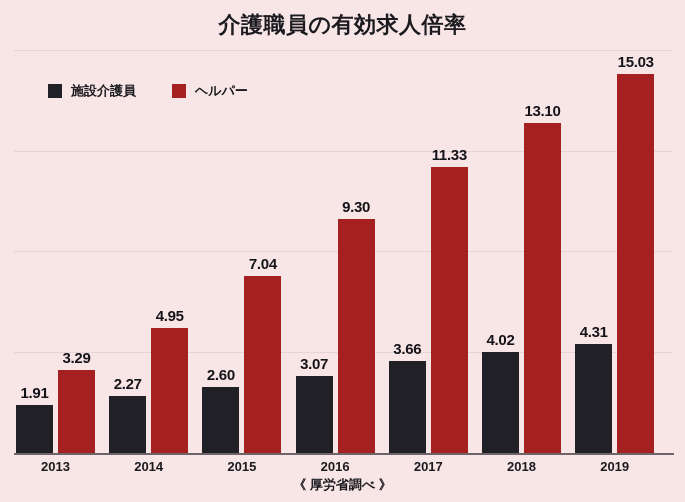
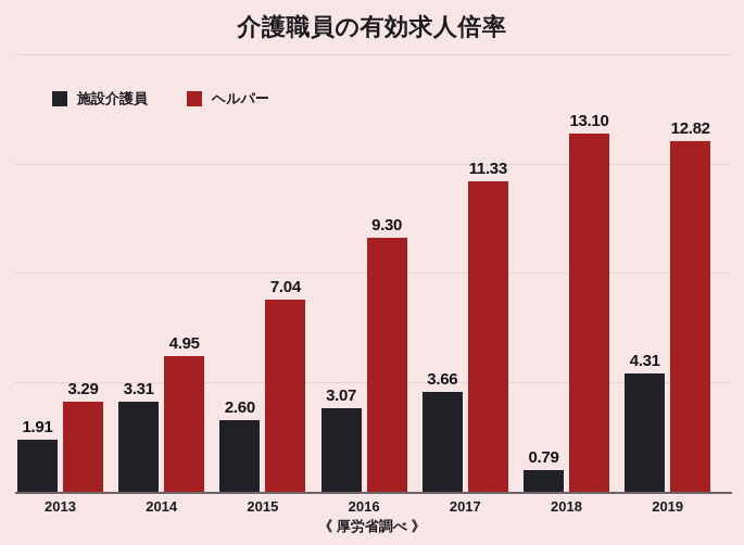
施設介護員/2014: 2.27 -> 3.31
施設介護員/2018: 4.02 -> 0.79
ヘルパー/2019: 15.03 -> 12.82
